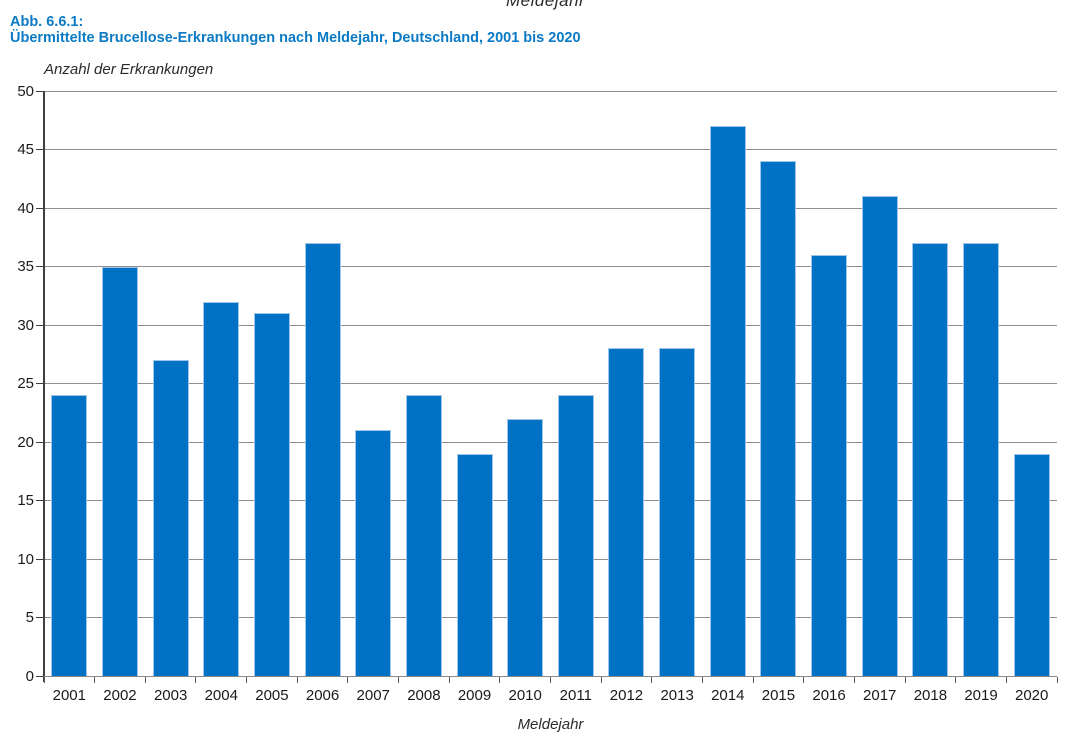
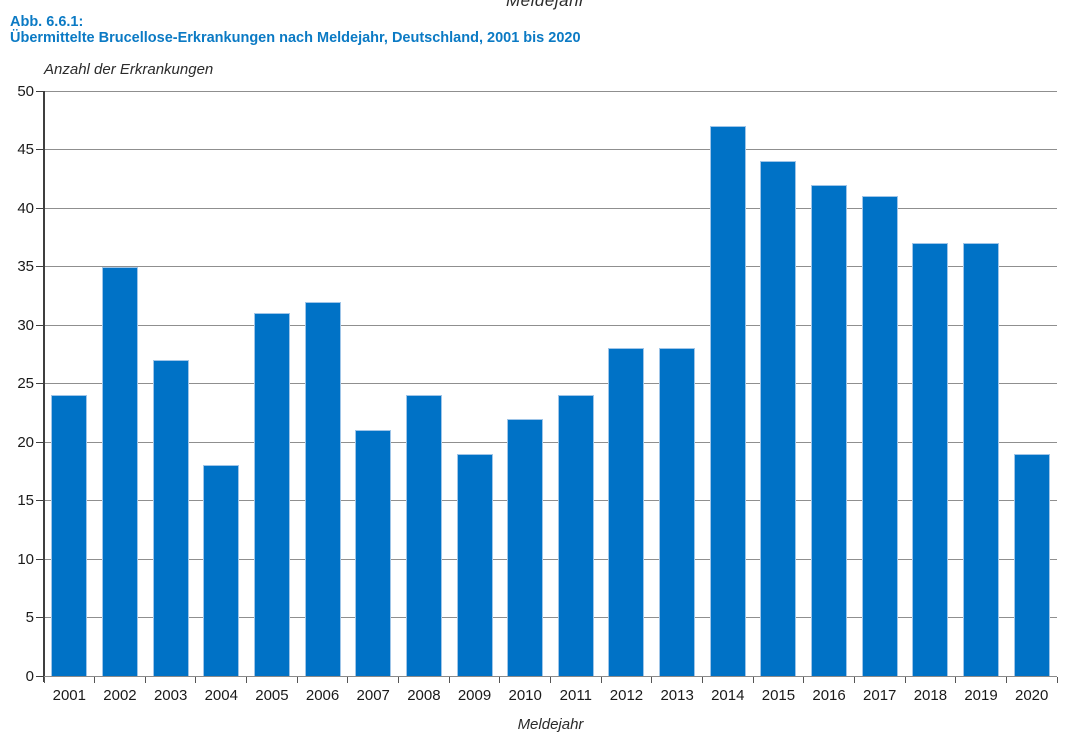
2004: 32 -> 18
2006: 37 -> 32
2016: 36 -> 42
